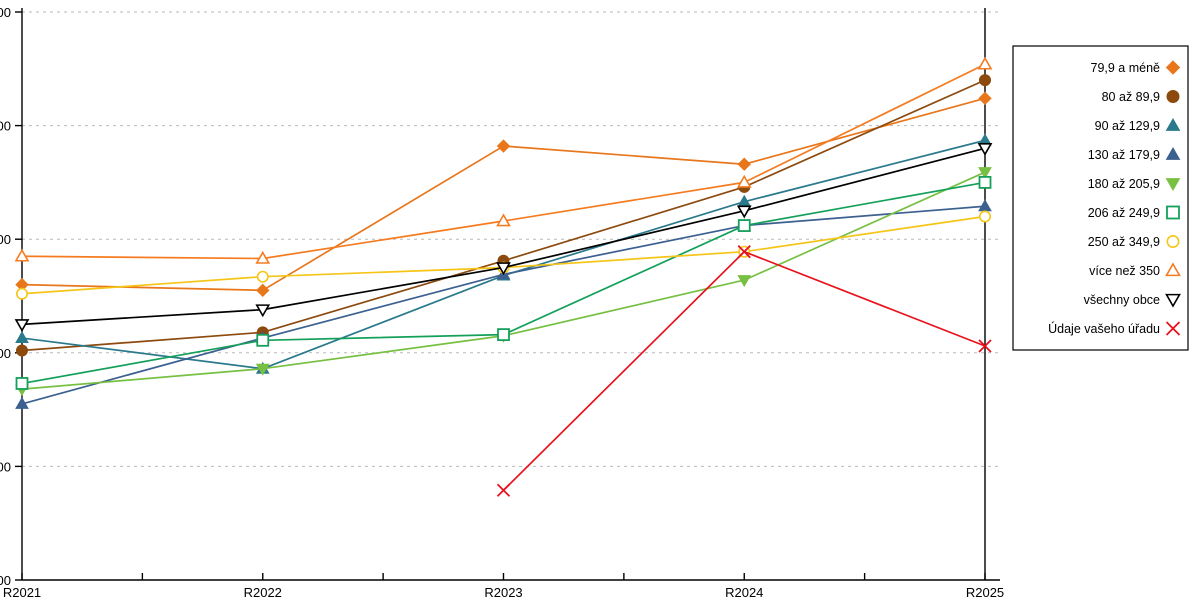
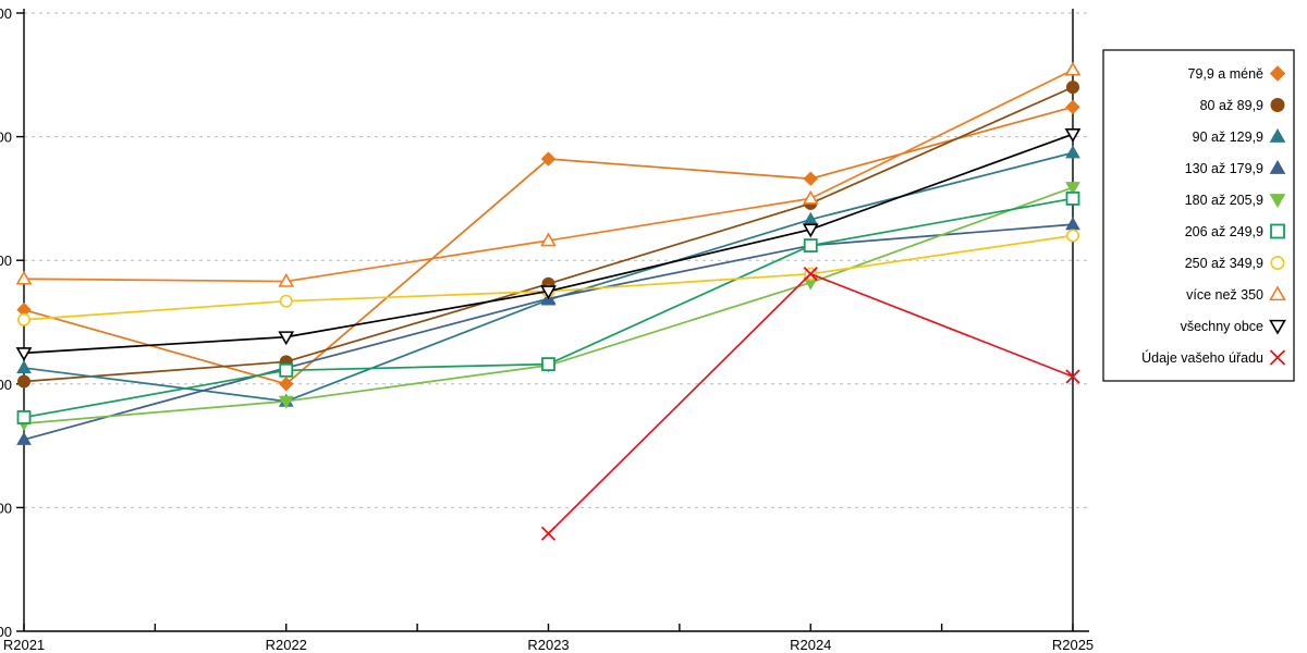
79,9 a méně/R2022: 2780 -> 2500
180 až 205,9/R2024: 2820 -> 2910
všechny obce/R2025: 3400 -> 3510
